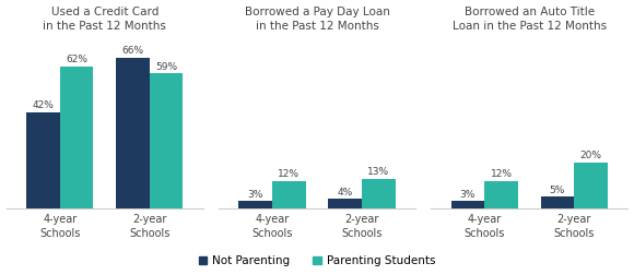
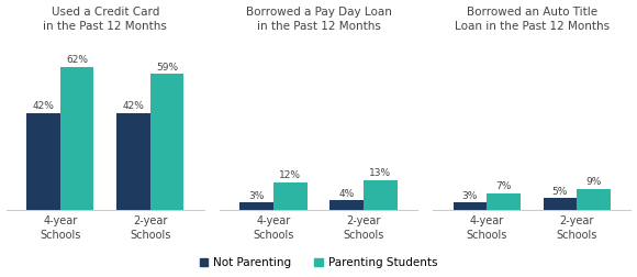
Used a Credit Card in the Past 12 Months/Not Parenting/2-year Schools: 66% -> 42%
Borrowed an Auto Title Loan in the Past 12 Months/Parenting Students/4-year Schools: 12% -> 7%
Borrowed an Auto Title Loan in the Past 12 Months/Parenting Students/2-year Schools: 20% -> 9%
